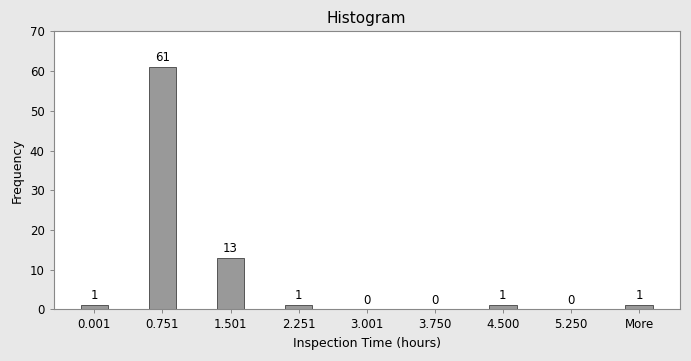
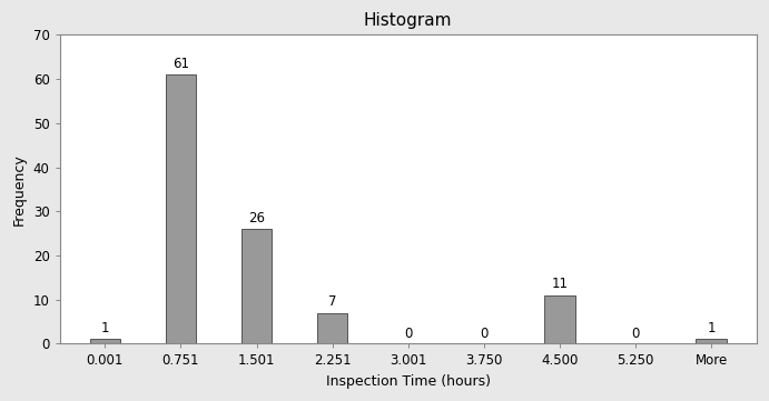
1.501: 13 -> 26
2.251: 1 -> 7
4.500: 1 -> 11
